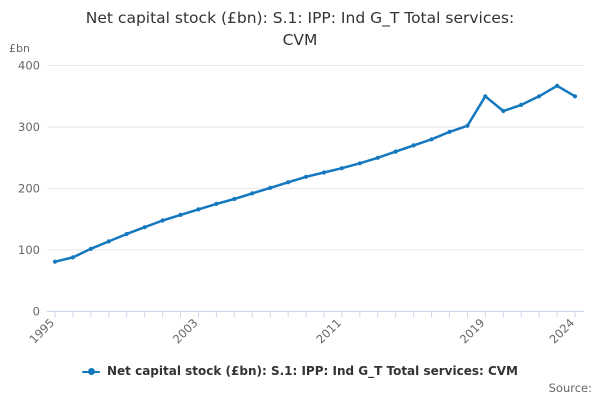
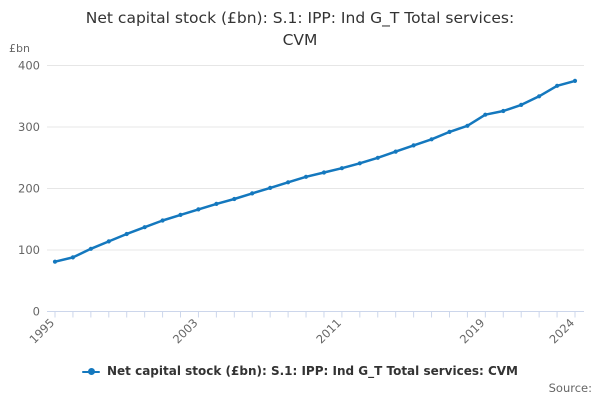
2019: 350 -> 320
2024: 350 -> 380
